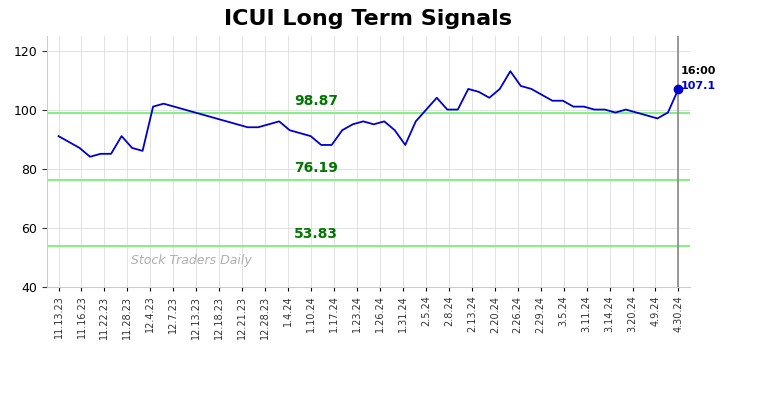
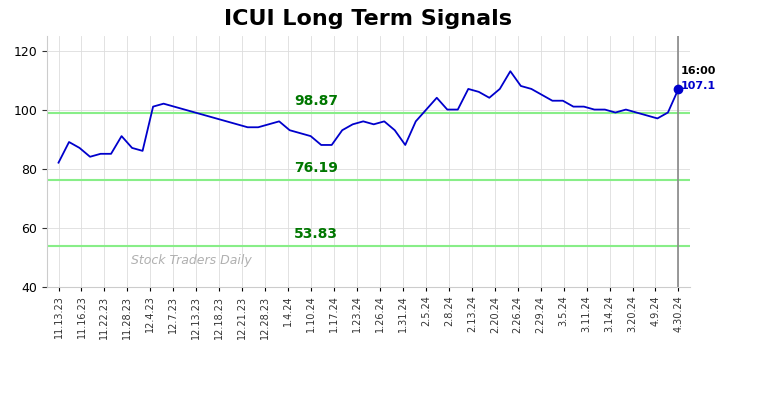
11.13.23: 91 -> 82
